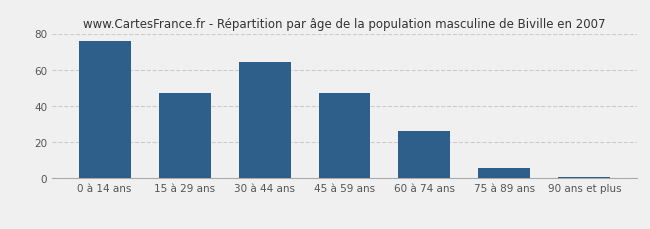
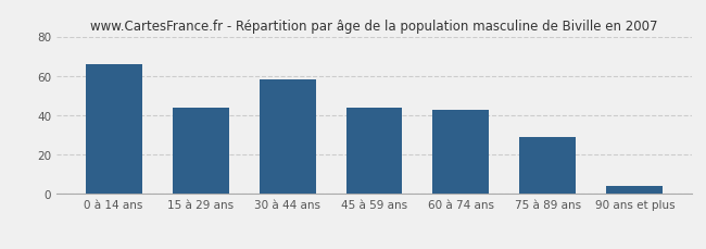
0 à 14 ans: 76 -> 66
15 à 29 ans: 47 -> 44
30 à 44 ans: 64 -> 58
45 à 59 ans: 47 -> 44
60 à 74 ans: 26 -> 43
75 à 89 ans: 6 -> 29
90 ans et plus: 1 -> 4
